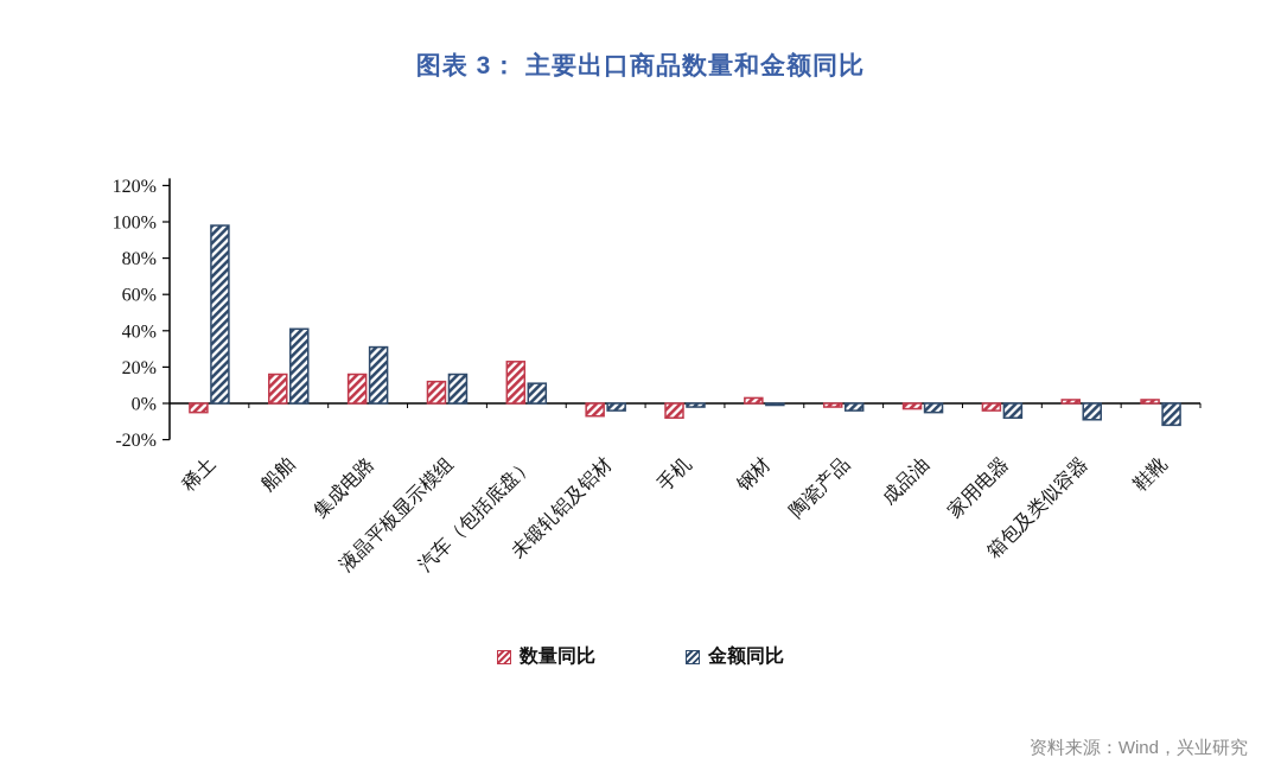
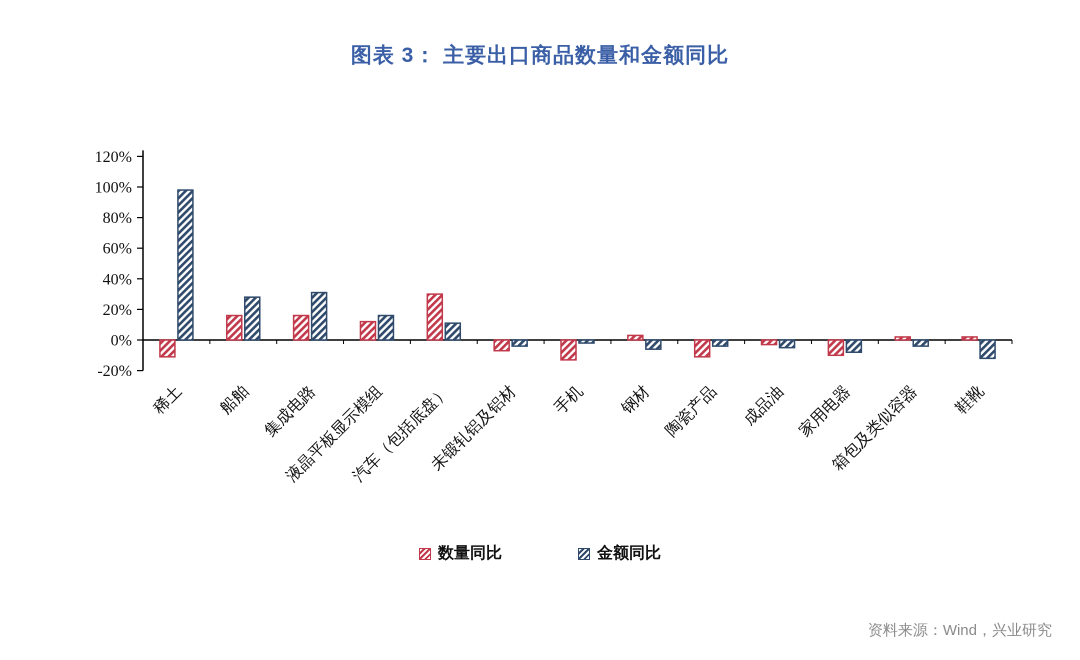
数量同比/稀土: -5% -> -11%
金额同比/船舶: 41% -> 28%
数量同比/汽车（包括底盘）: 23% -> 30%
数量同比/手机: -8% -> -13%
金额同比/钢材: -1% -> -6%
数量同比/陶瓷产品: -2% -> -11%
数量同比/家用电器: -4% -> -10%
金额同比/箱包及类似容器: -9% -> -4%
